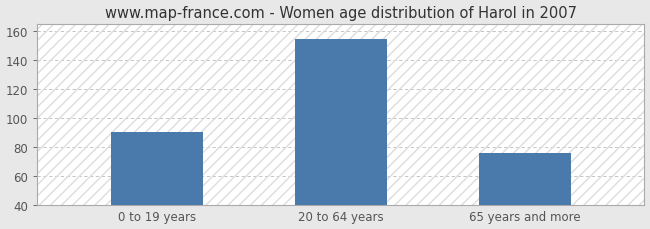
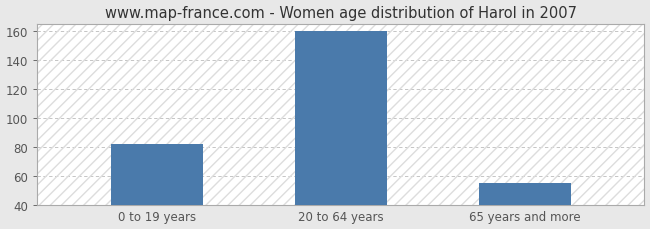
0 to 19 years: 90 -> 82
20 to 64 years: 154 -> 160
65 years and more: 76 -> 55
